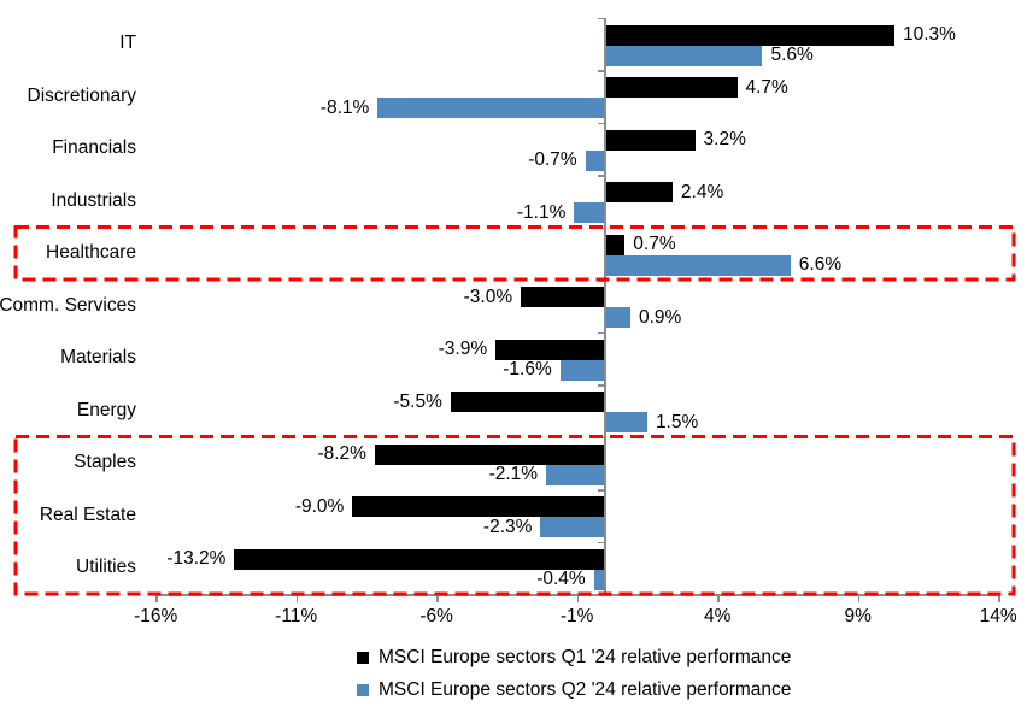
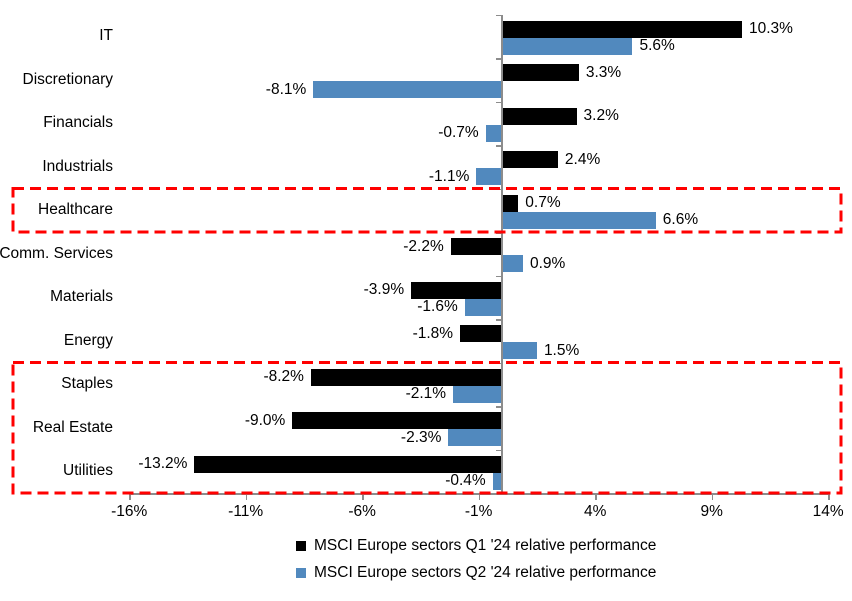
MSCI Europe sectors Q1 '24 relative performance/Discretionary: 4.7% -> 3.3%
MSCI Europe sectors Q1 '24 relative performance/Comm. Services: -3.0% -> -2.2%
MSCI Europe sectors Q1 '24 relative performance/Energy: -5.5% -> -1.8%
